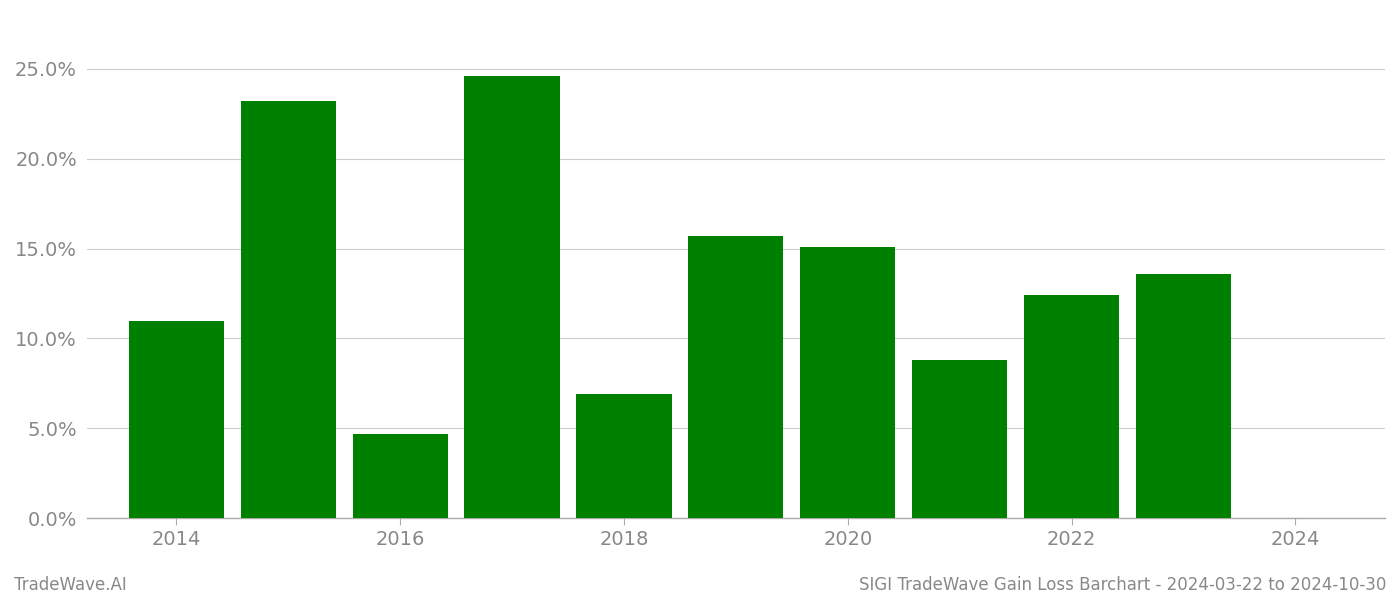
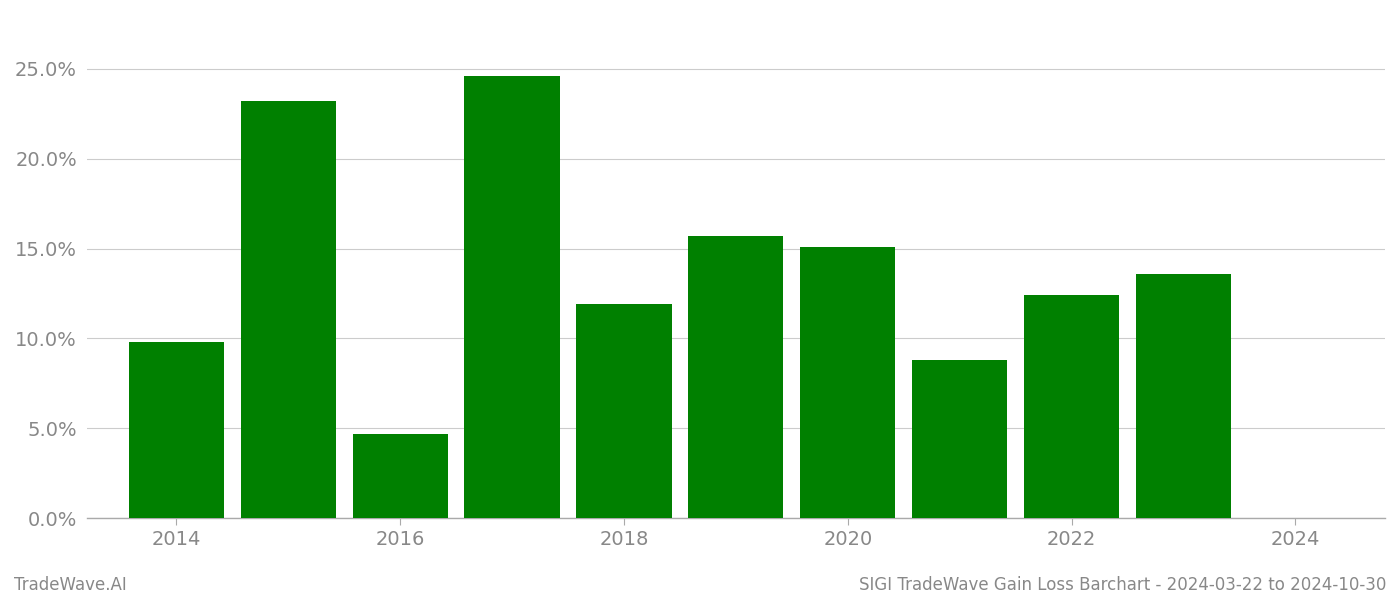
2014: 11.0% -> 9.8%
2018: 6.9% -> 11.9%
